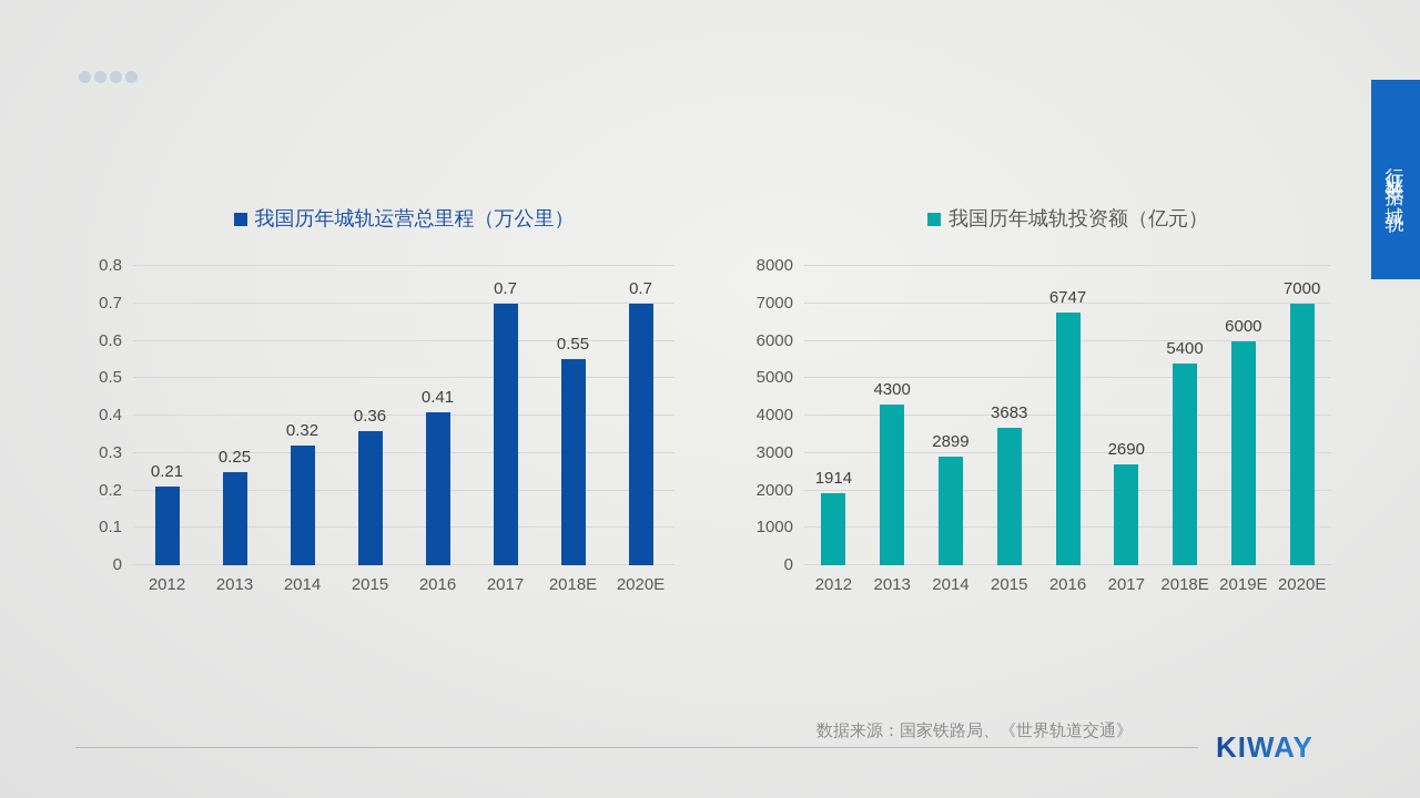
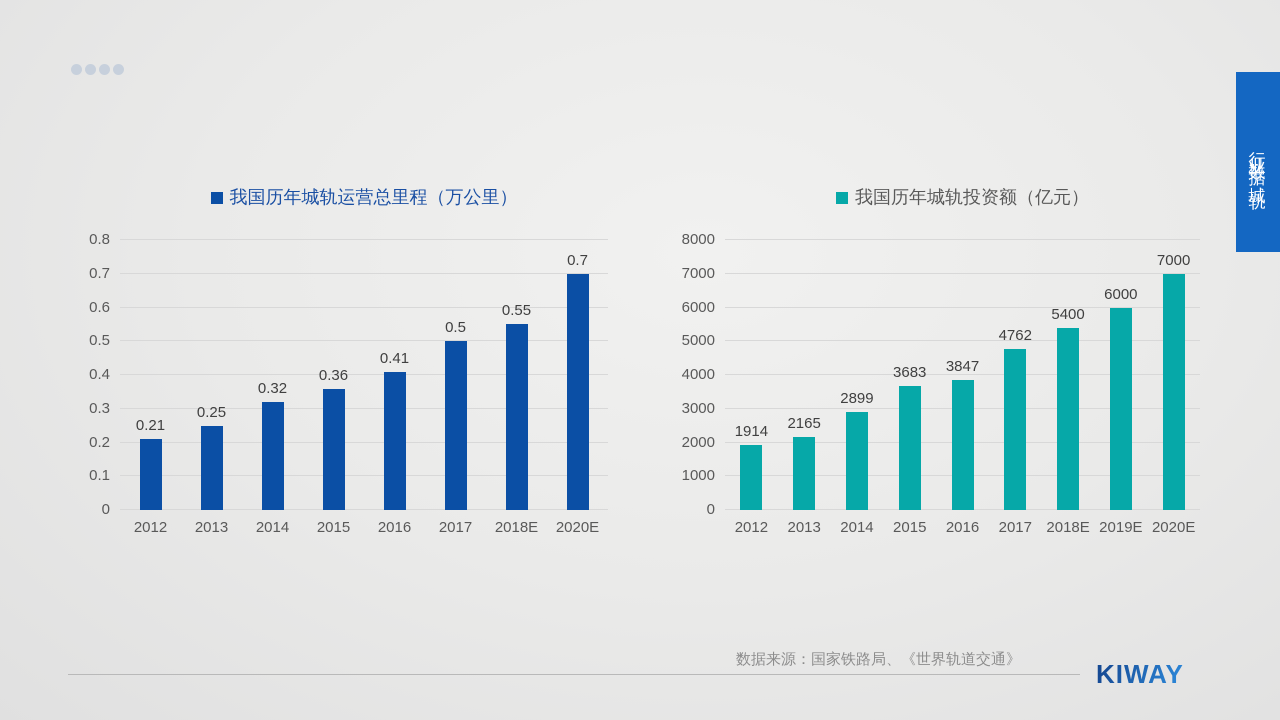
我国历年城轨运营总里程（万公里）/2017: 0.7 -> 0.5
我国历年城轨投资额（亿元）/2013: 4300 -> 2165
我国历年城轨投资额（亿元）/2016: 6747 -> 3847
我国历年城轨投资额（亿元）/2017: 2690 -> 4762
